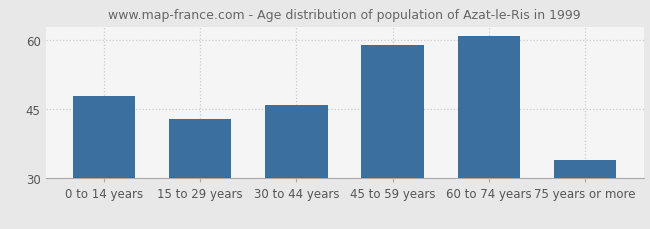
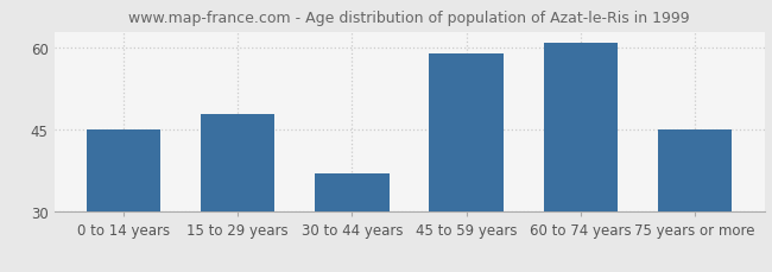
0 to 14 years: 48 -> 45
15 to 29 years: 43 -> 48
30 to 44 years: 46 -> 37
75 years or more: 34 -> 45
